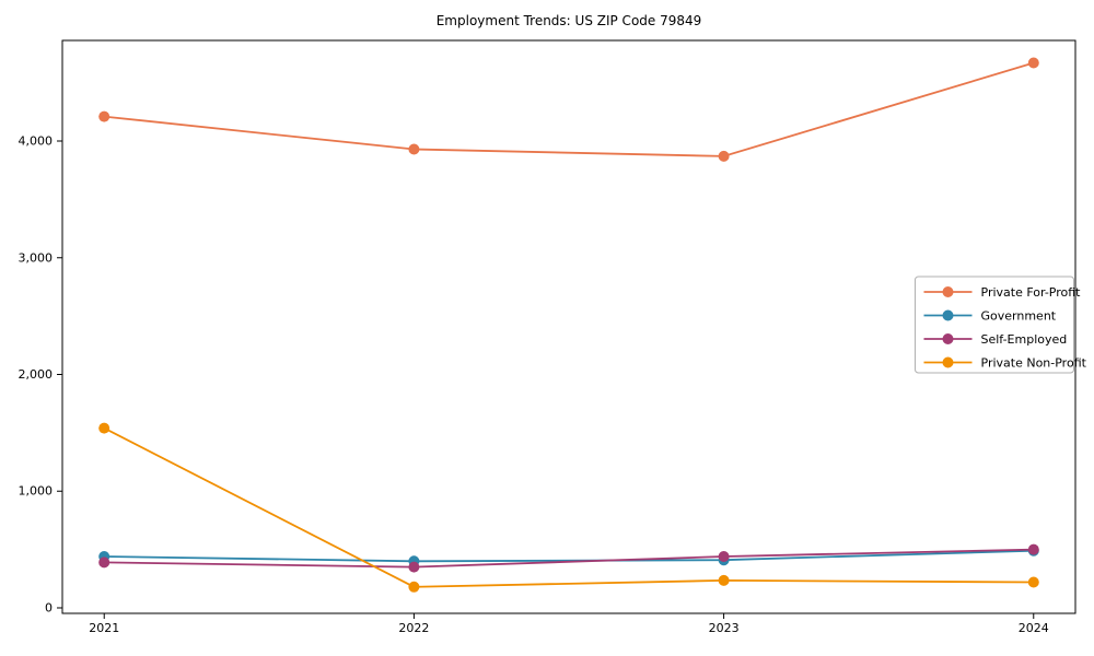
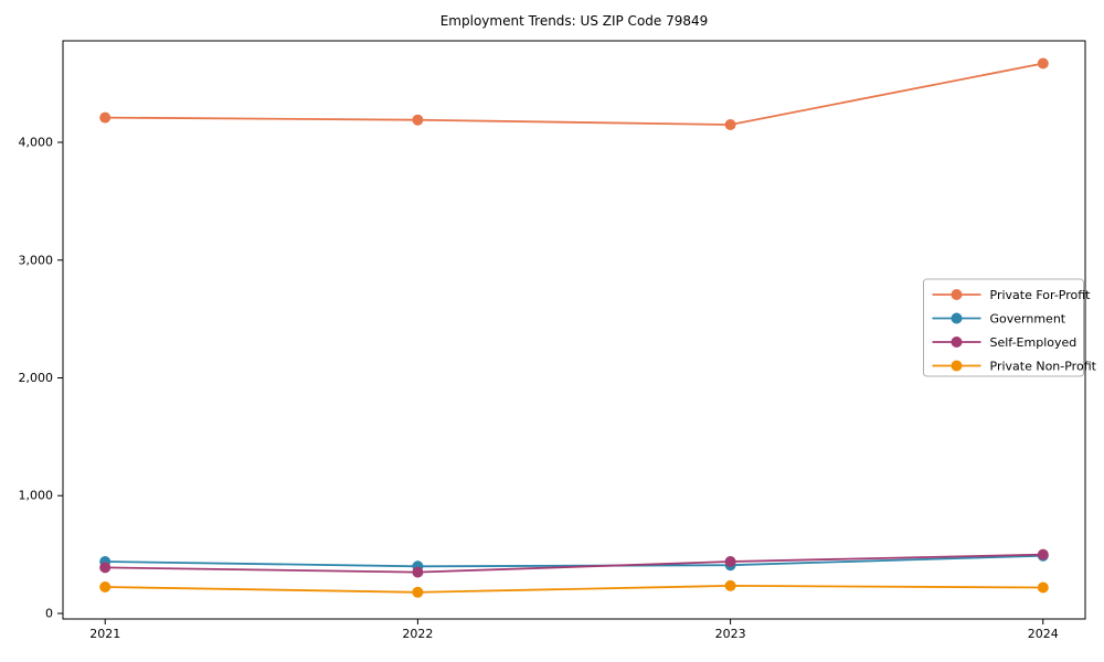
Private Non-Profit/2021: 1540 -> 220
Private For-Profit/2022: 3930 -> 4190
Private For-Profit/2023: 3870 -> 4150
